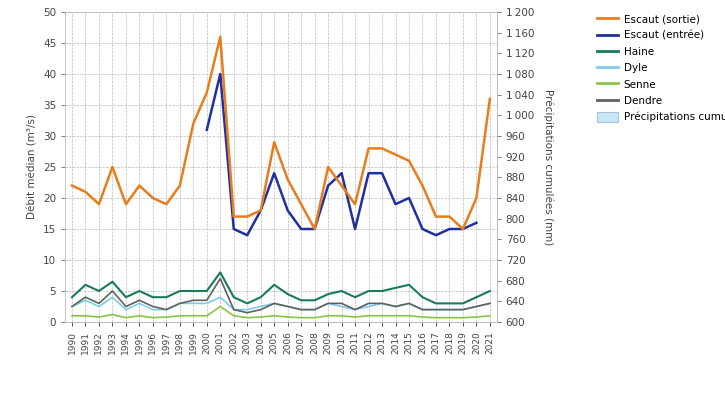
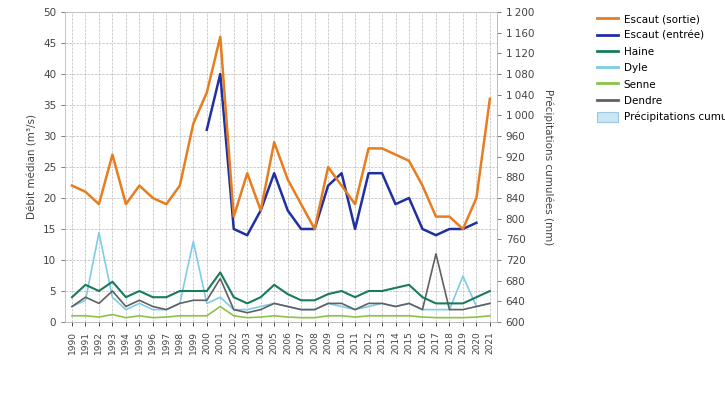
Dyle/1992: 2.5 -> 14.4
Escaut (sortie)/1993: 25 -> 27
Dyle/1999: 3.0 -> 13.0
Escaut (sortie)/2003: 17 -> 24
Dendre/2017: 2.0 -> 11.0
Dyle/2019: 2.0 -> 7.4
